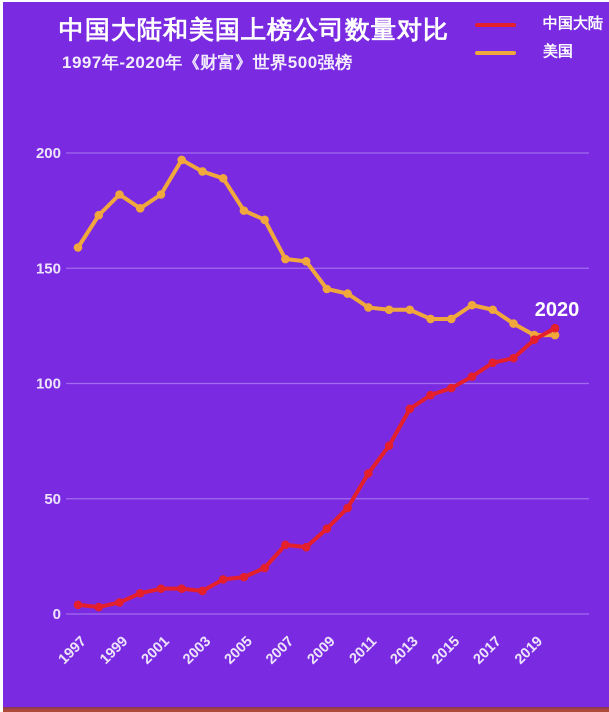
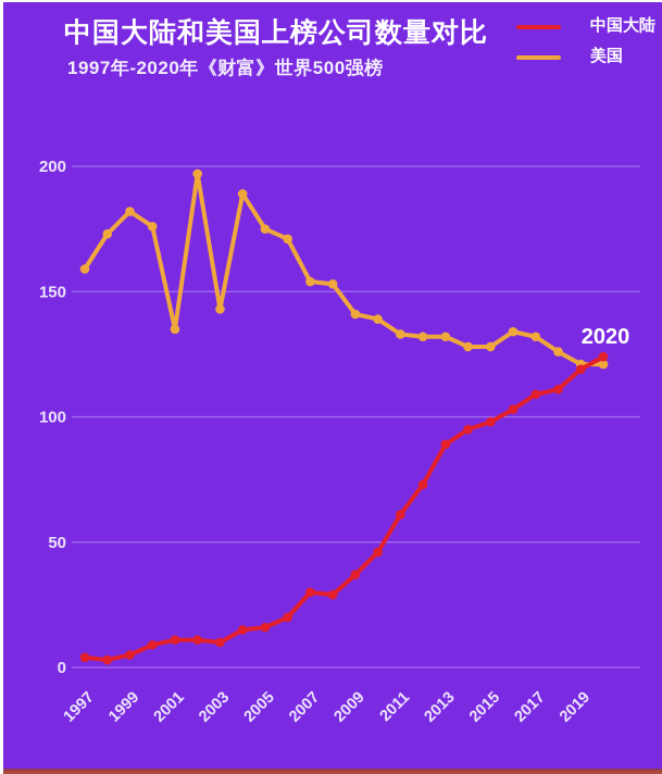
美国/2001: 182 -> 135
美国/2003: 192 -> 143
